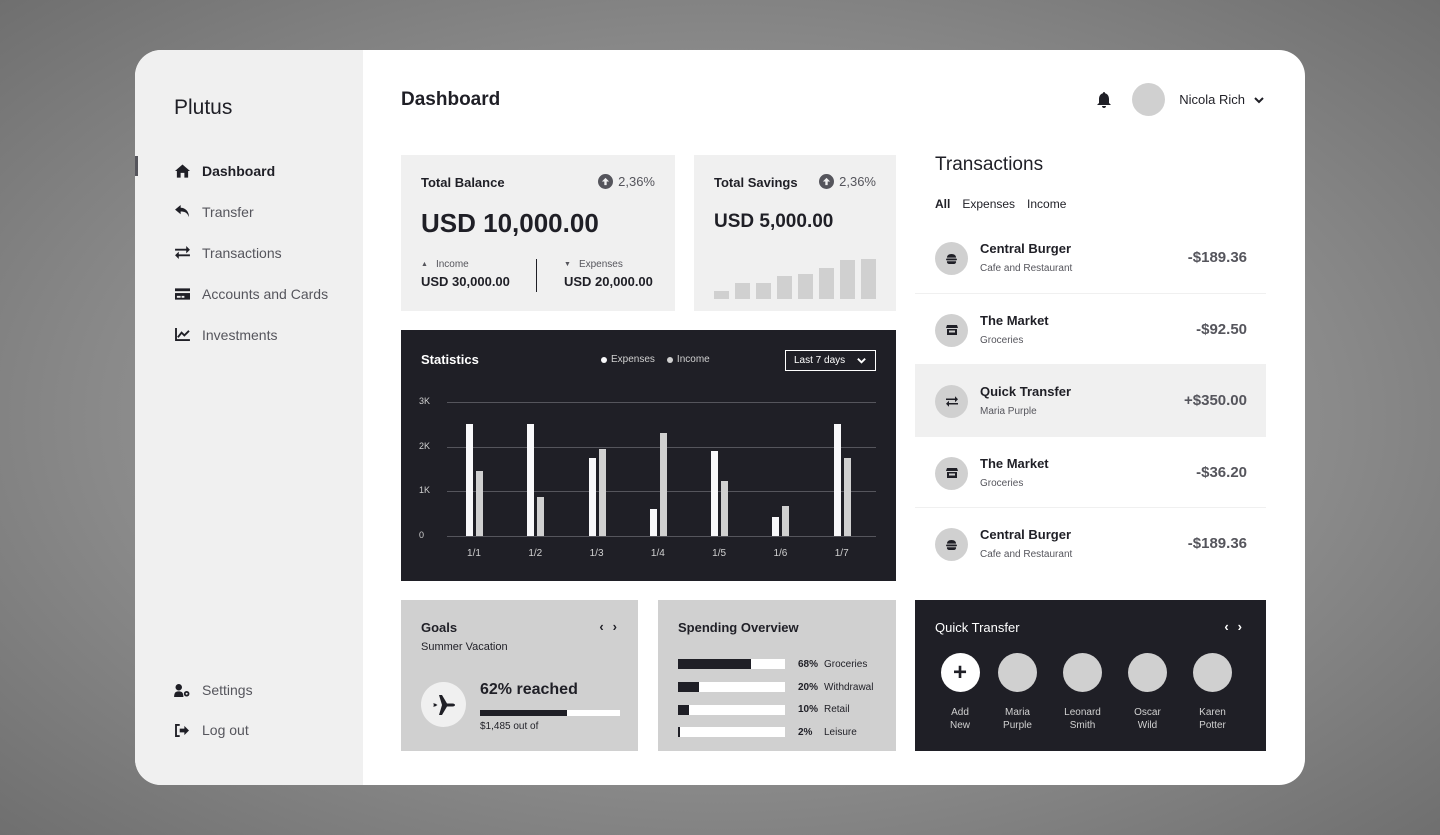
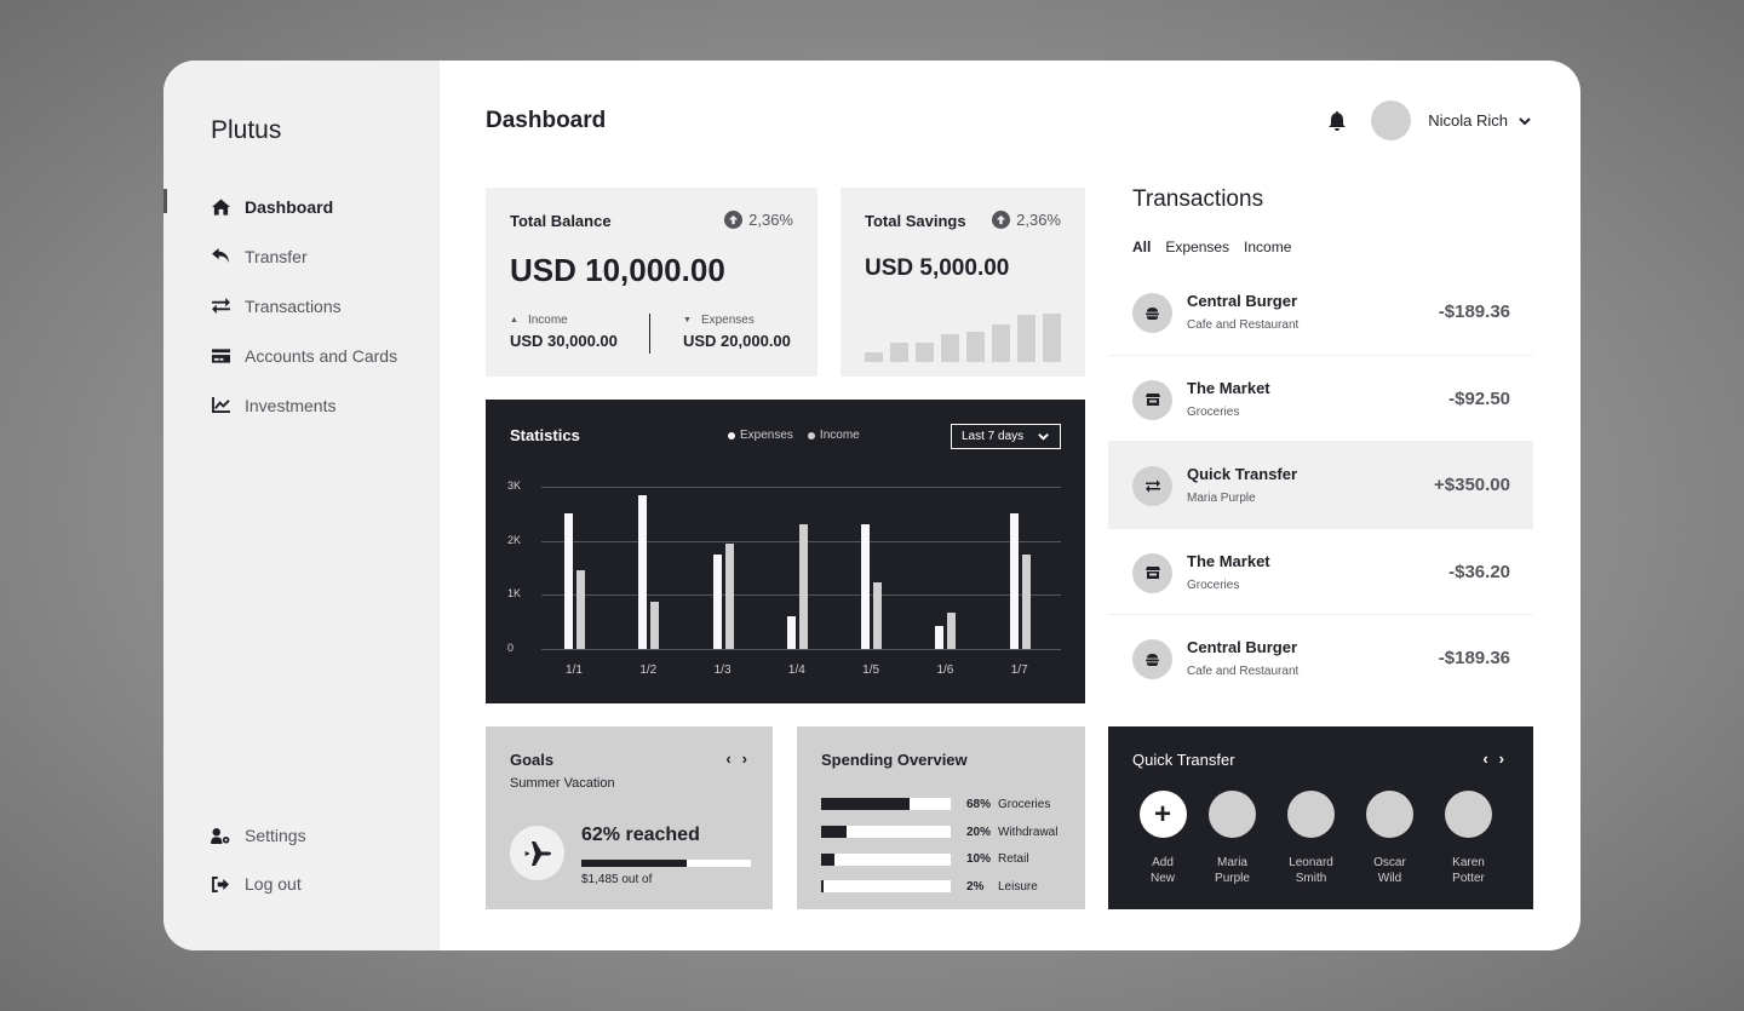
Expenses/1/2: 2.5K -> 2.8K
Expenses/1/5: 1.9K -> 2.3K
